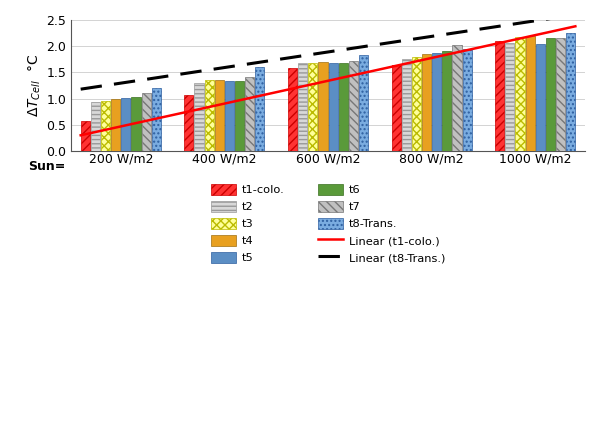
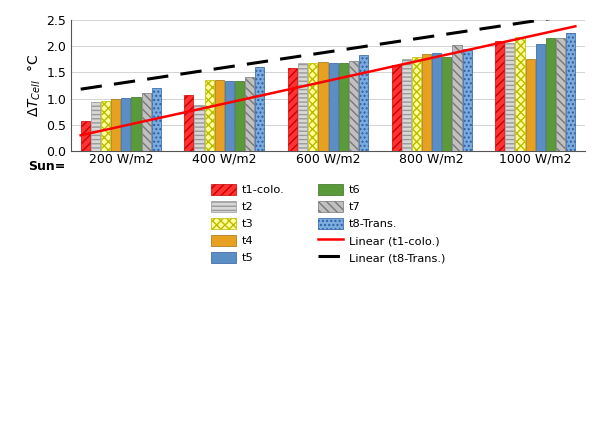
t2/400 W/m2: 1.30 -> 0.88
t6/800 W/m2: 1.90 -> 1.80
t4/1000 W/m2: 2.19 -> 1.76
